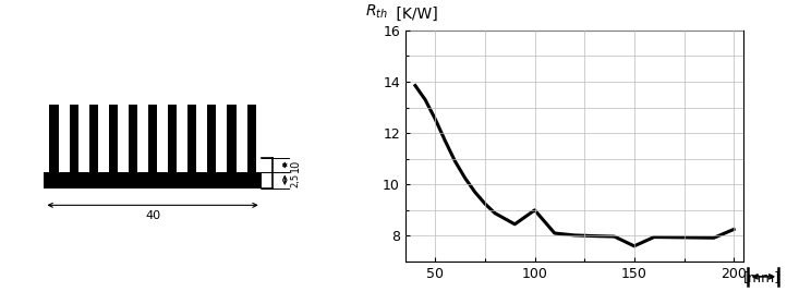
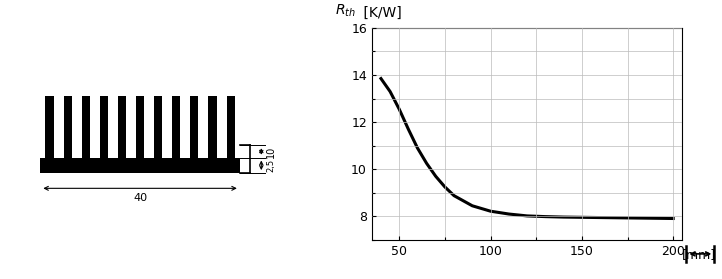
100: 9.00 -> 8.22
150: 7.60 -> 7.96
200: 8.25 -> 7.91
